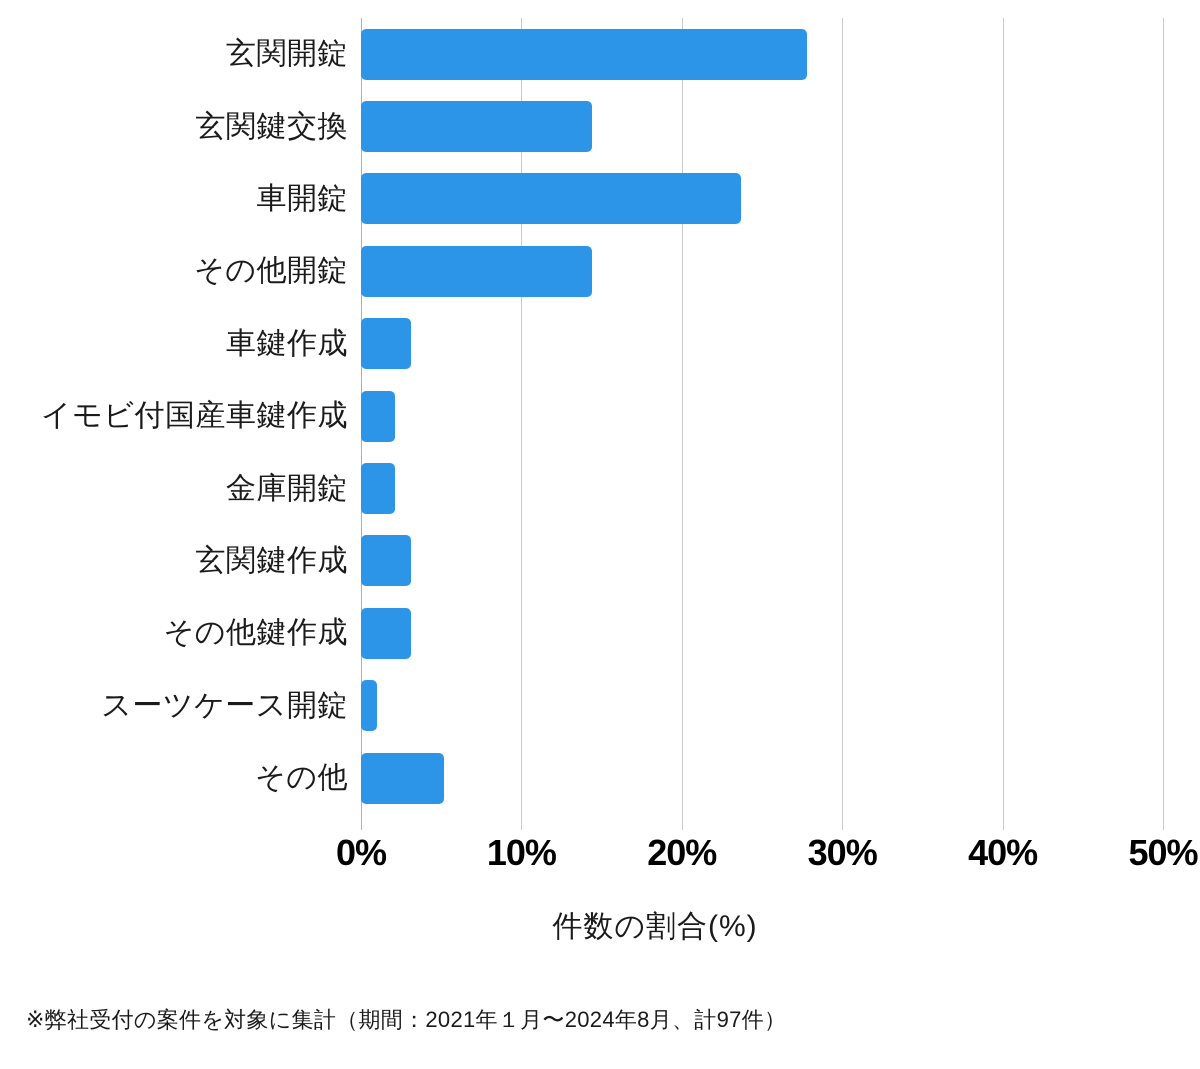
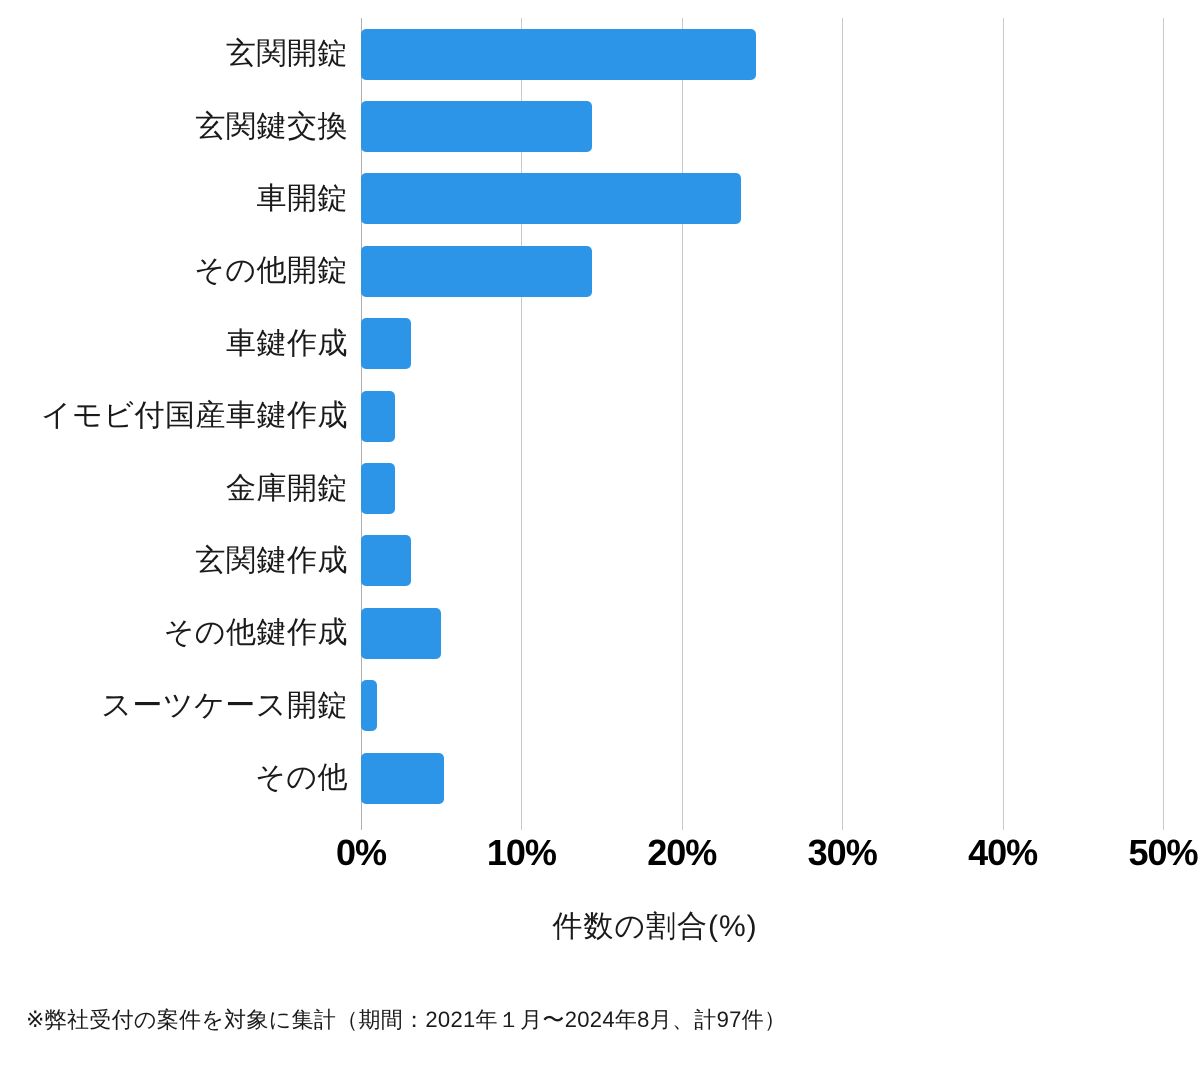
玄関開錠: 27.8% -> 24.6%
その他鍵作成: 3.1% -> 5.0%
